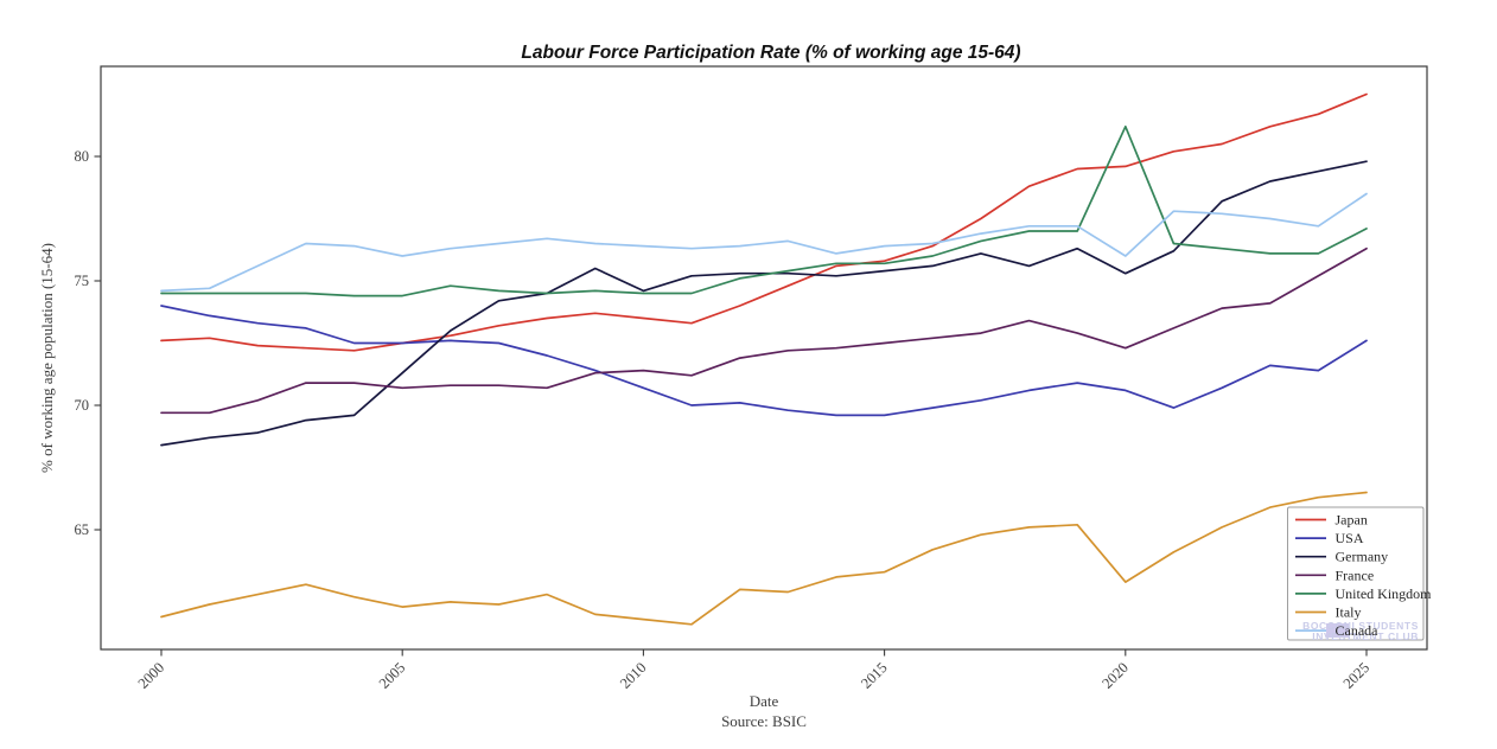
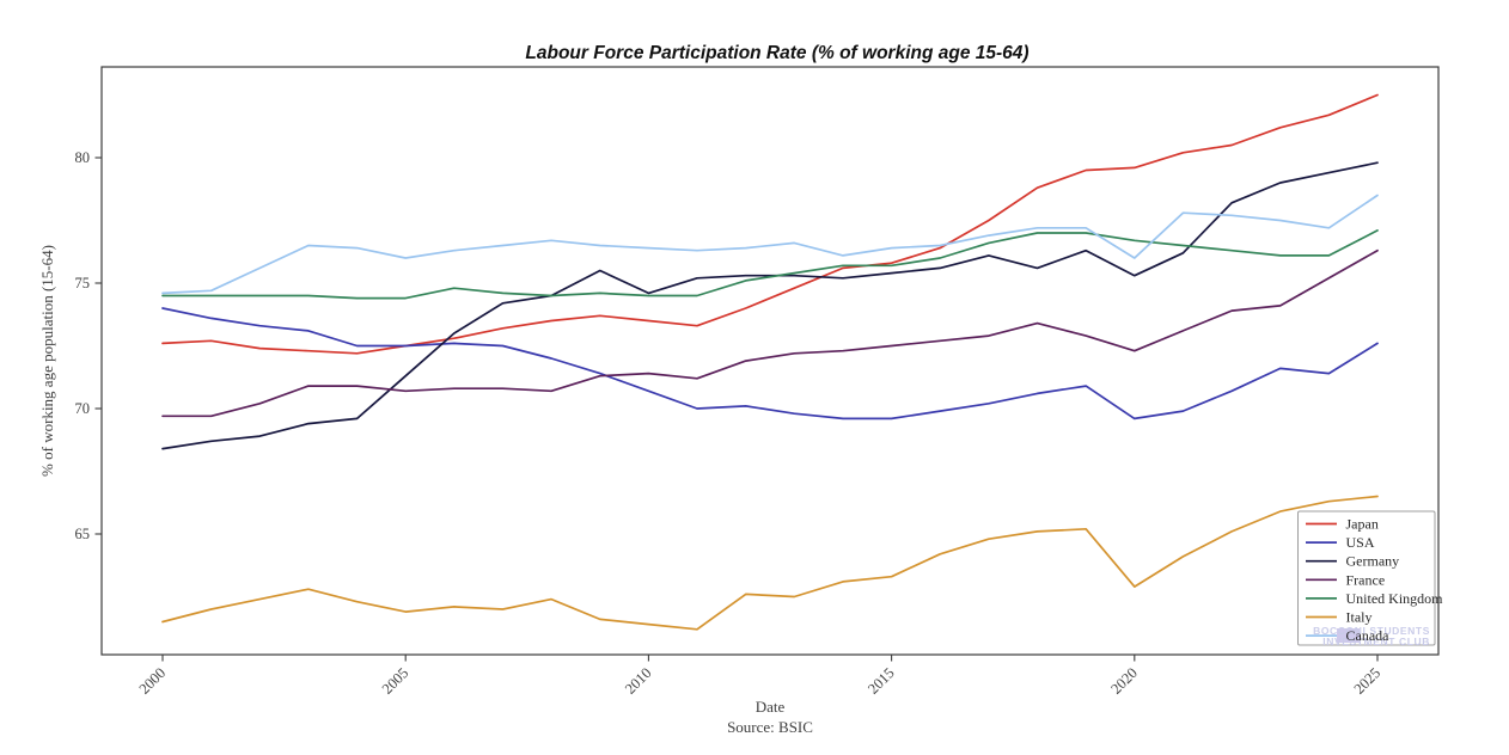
USA/2020: 70.6 -> 69.6
United Kingdom/2020: 81.2 -> 76.7
